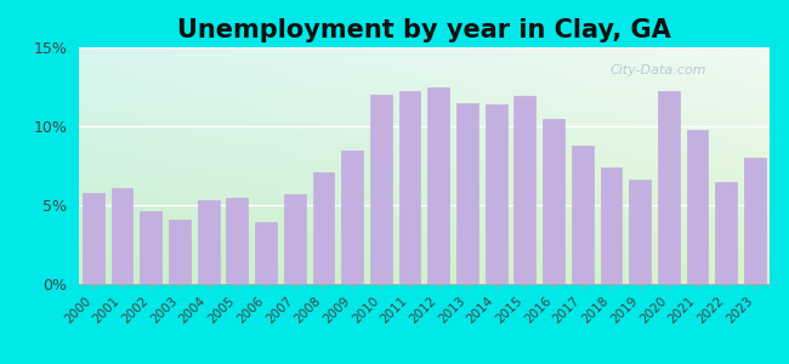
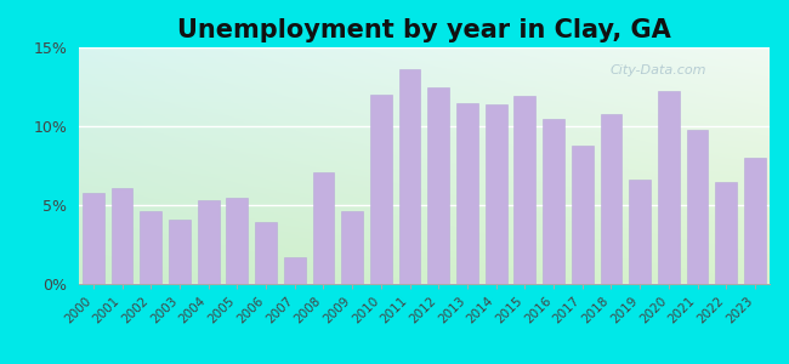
2007: 5.7% -> 1.7%
2009: 8.5% -> 4.6%
2011: 12.2% -> 13.6%
2018: 7.4% -> 10.8%
